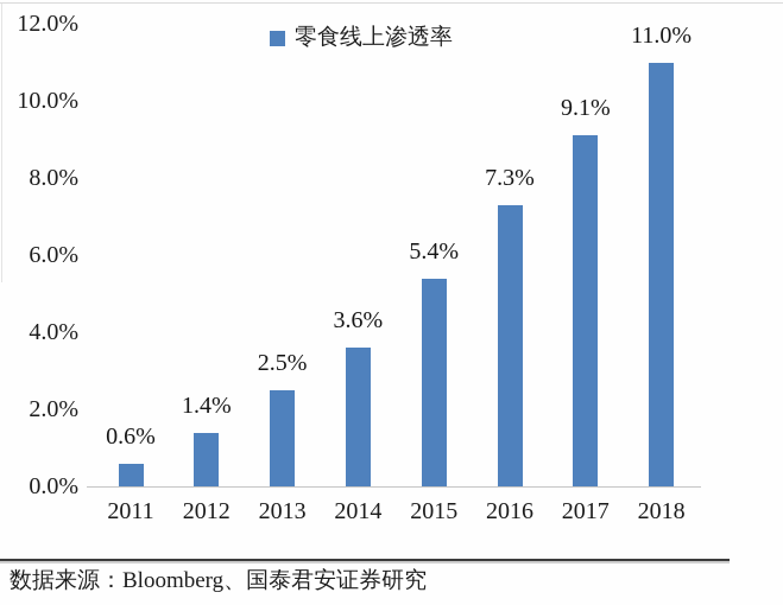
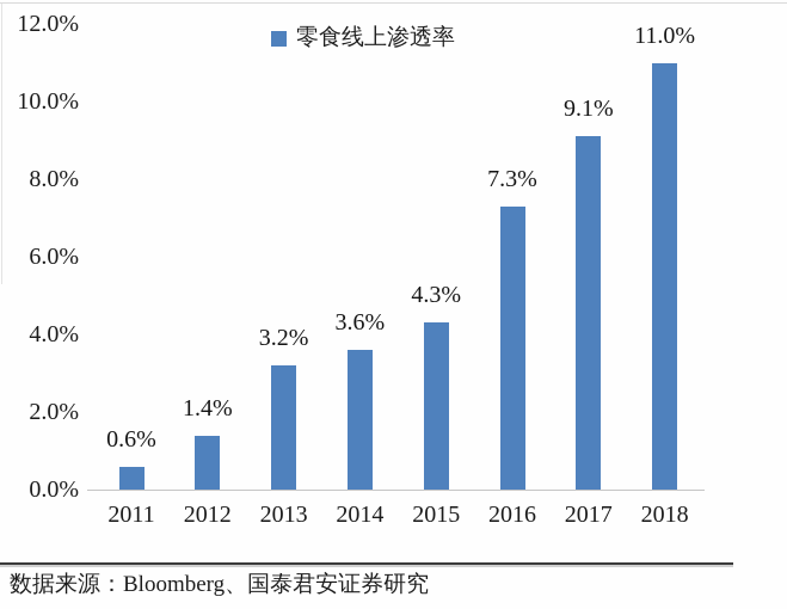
2013: 2.5% -> 3.2%
2015: 5.4% -> 4.3%
